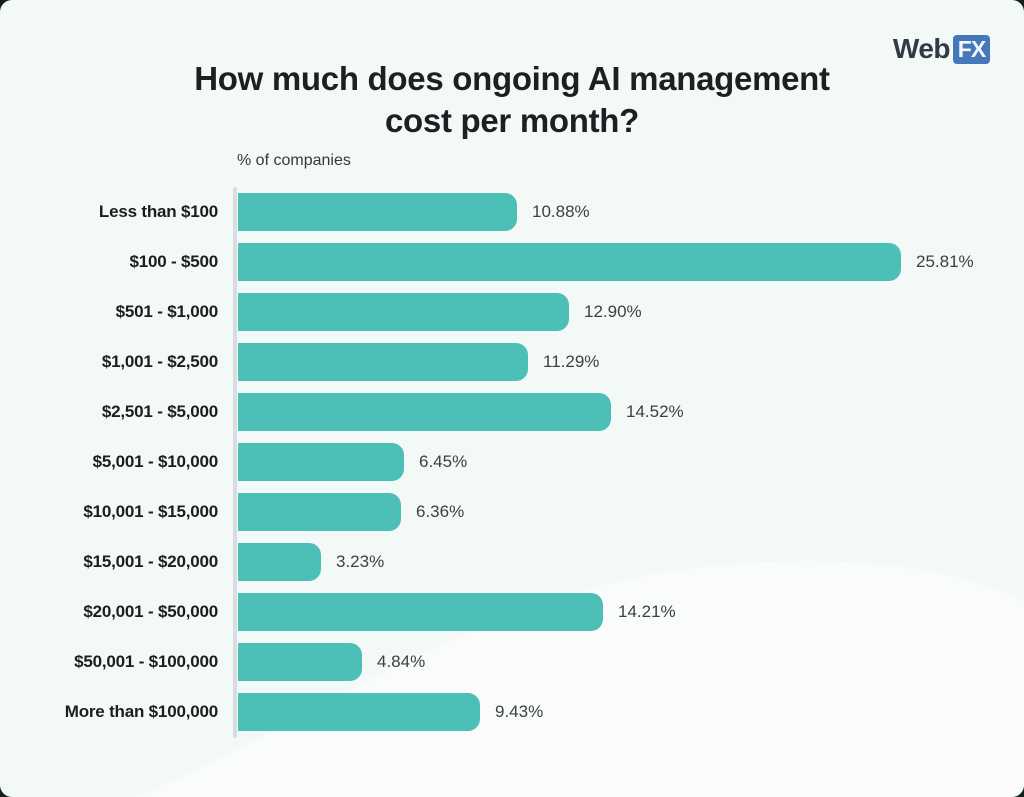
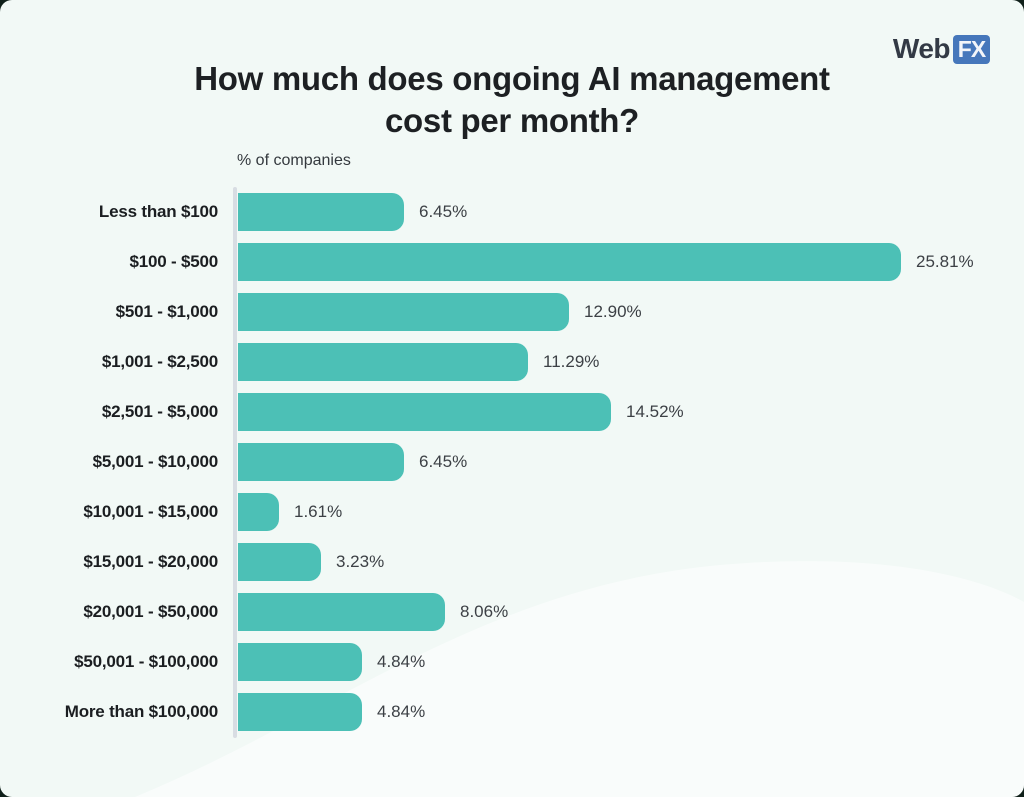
Less than $100: 10.88% -> 6.45%
$10,001 - $15,000: 6.36% -> 1.61%
$20,001 - $50,000: 14.21% -> 8.06%
More than $100,000: 9.43% -> 4.84%
